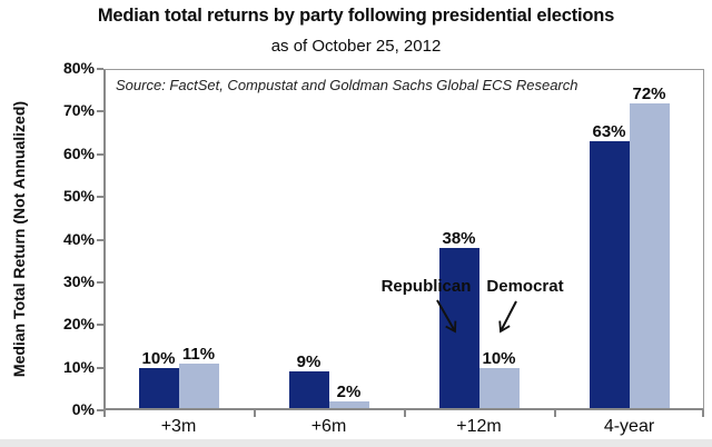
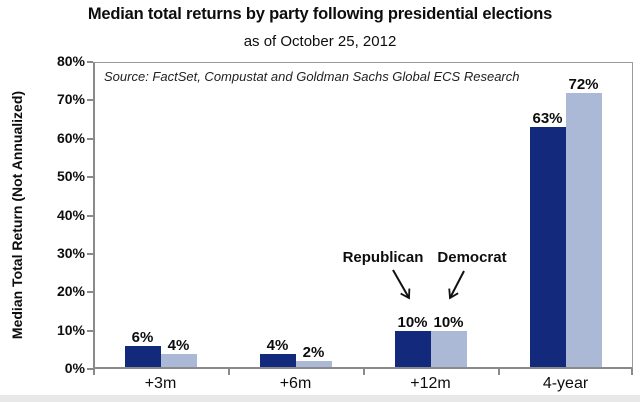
Republican/+3m: 10% -> 6%
Democrat/+3m: 11% -> 4%
Republican/+6m: 9% -> 4%
Republican/+12m: 38% -> 10%
